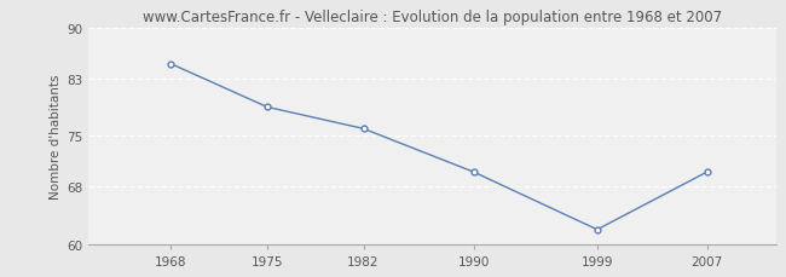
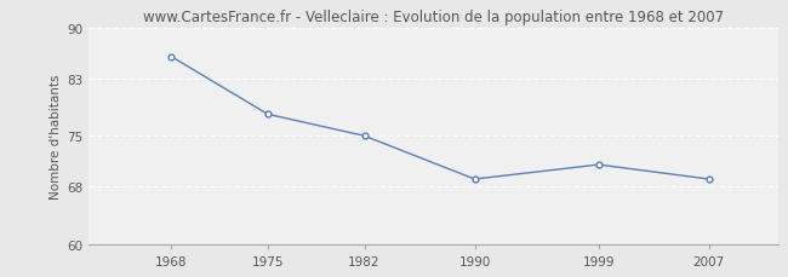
1968: 85 -> 86
1975: 79 -> 78
1982: 76 -> 75
1990: 70 -> 69
1999: 62 -> 71
2007: 70 -> 69
